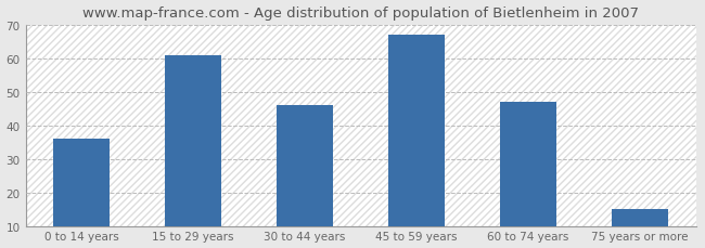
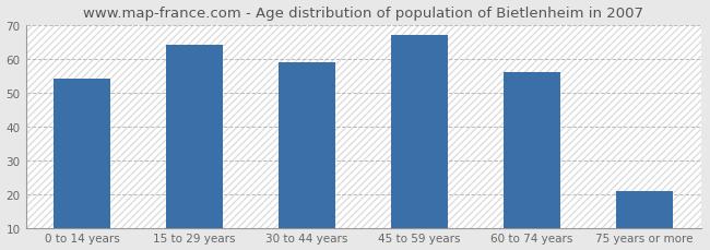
0 to 14 years: 36 -> 54
15 to 29 years: 61 -> 64
30 to 44 years: 46 -> 59
60 to 74 years: 47 -> 56
75 years or more: 15 -> 21
